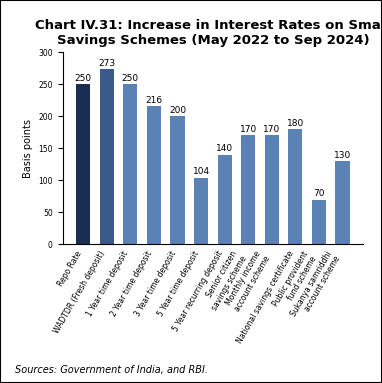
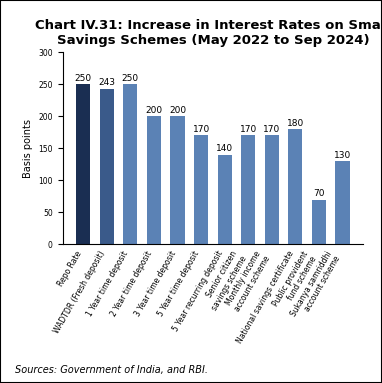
WADTDR (Fresh deposit): 273 -> 243
2 Year time deposit: 216 -> 200
5 Year time deposit: 104 -> 170
